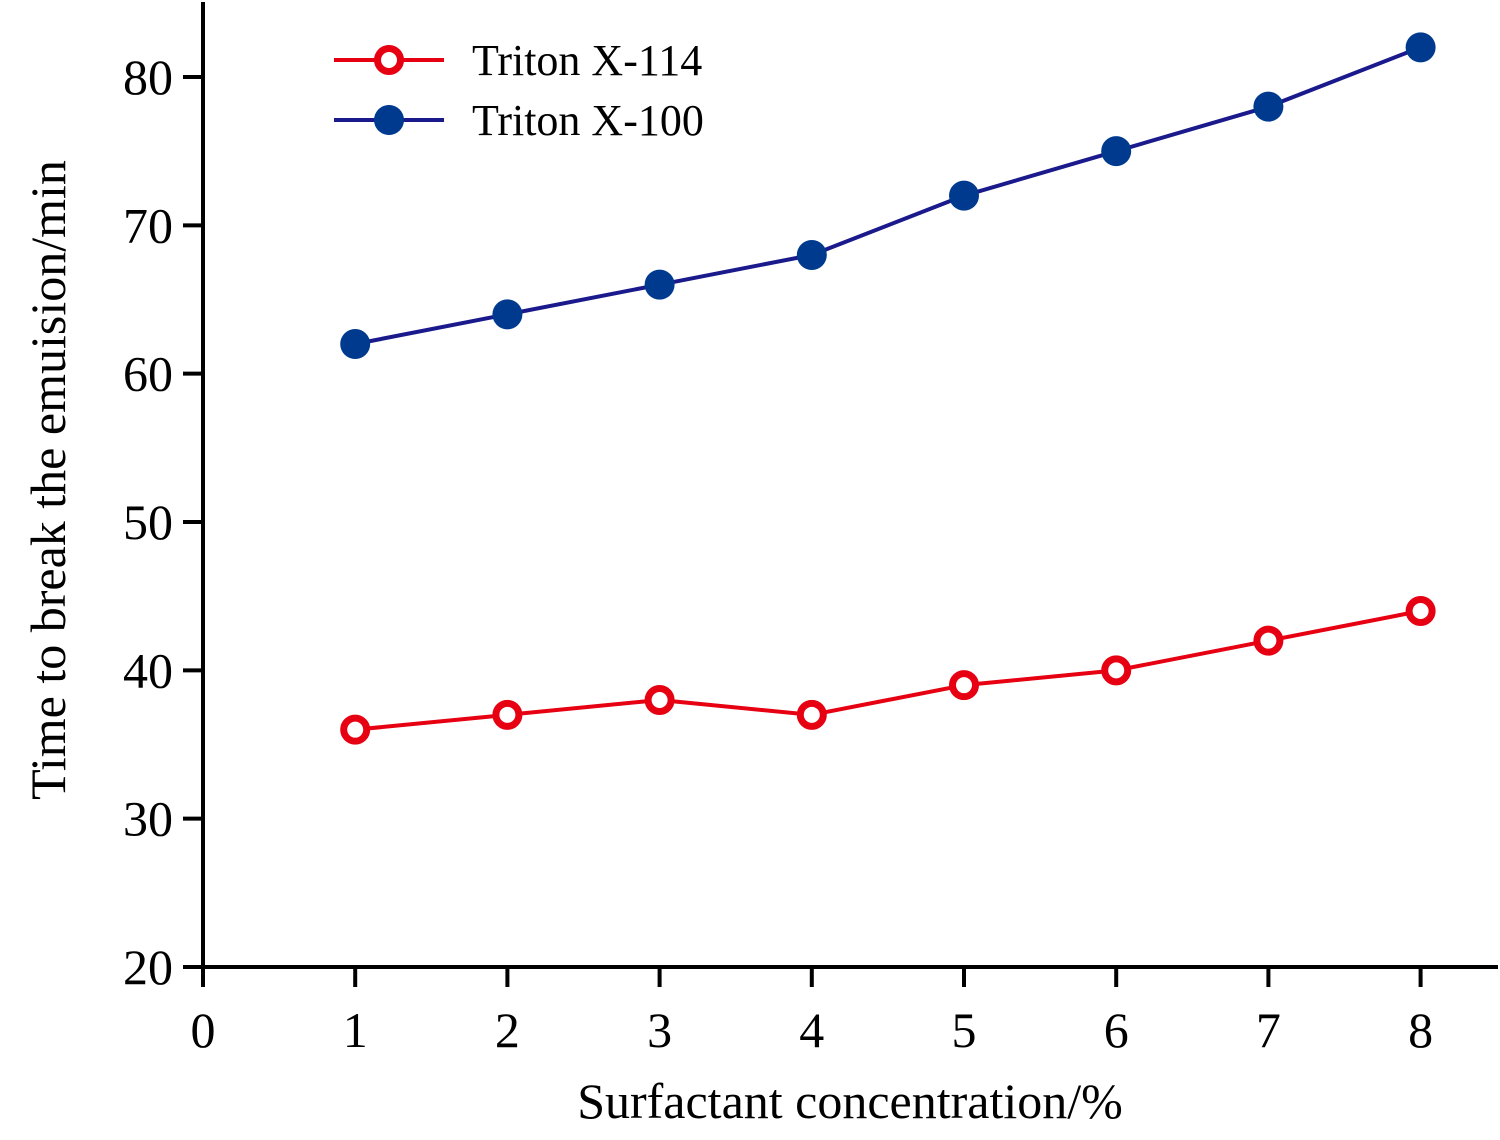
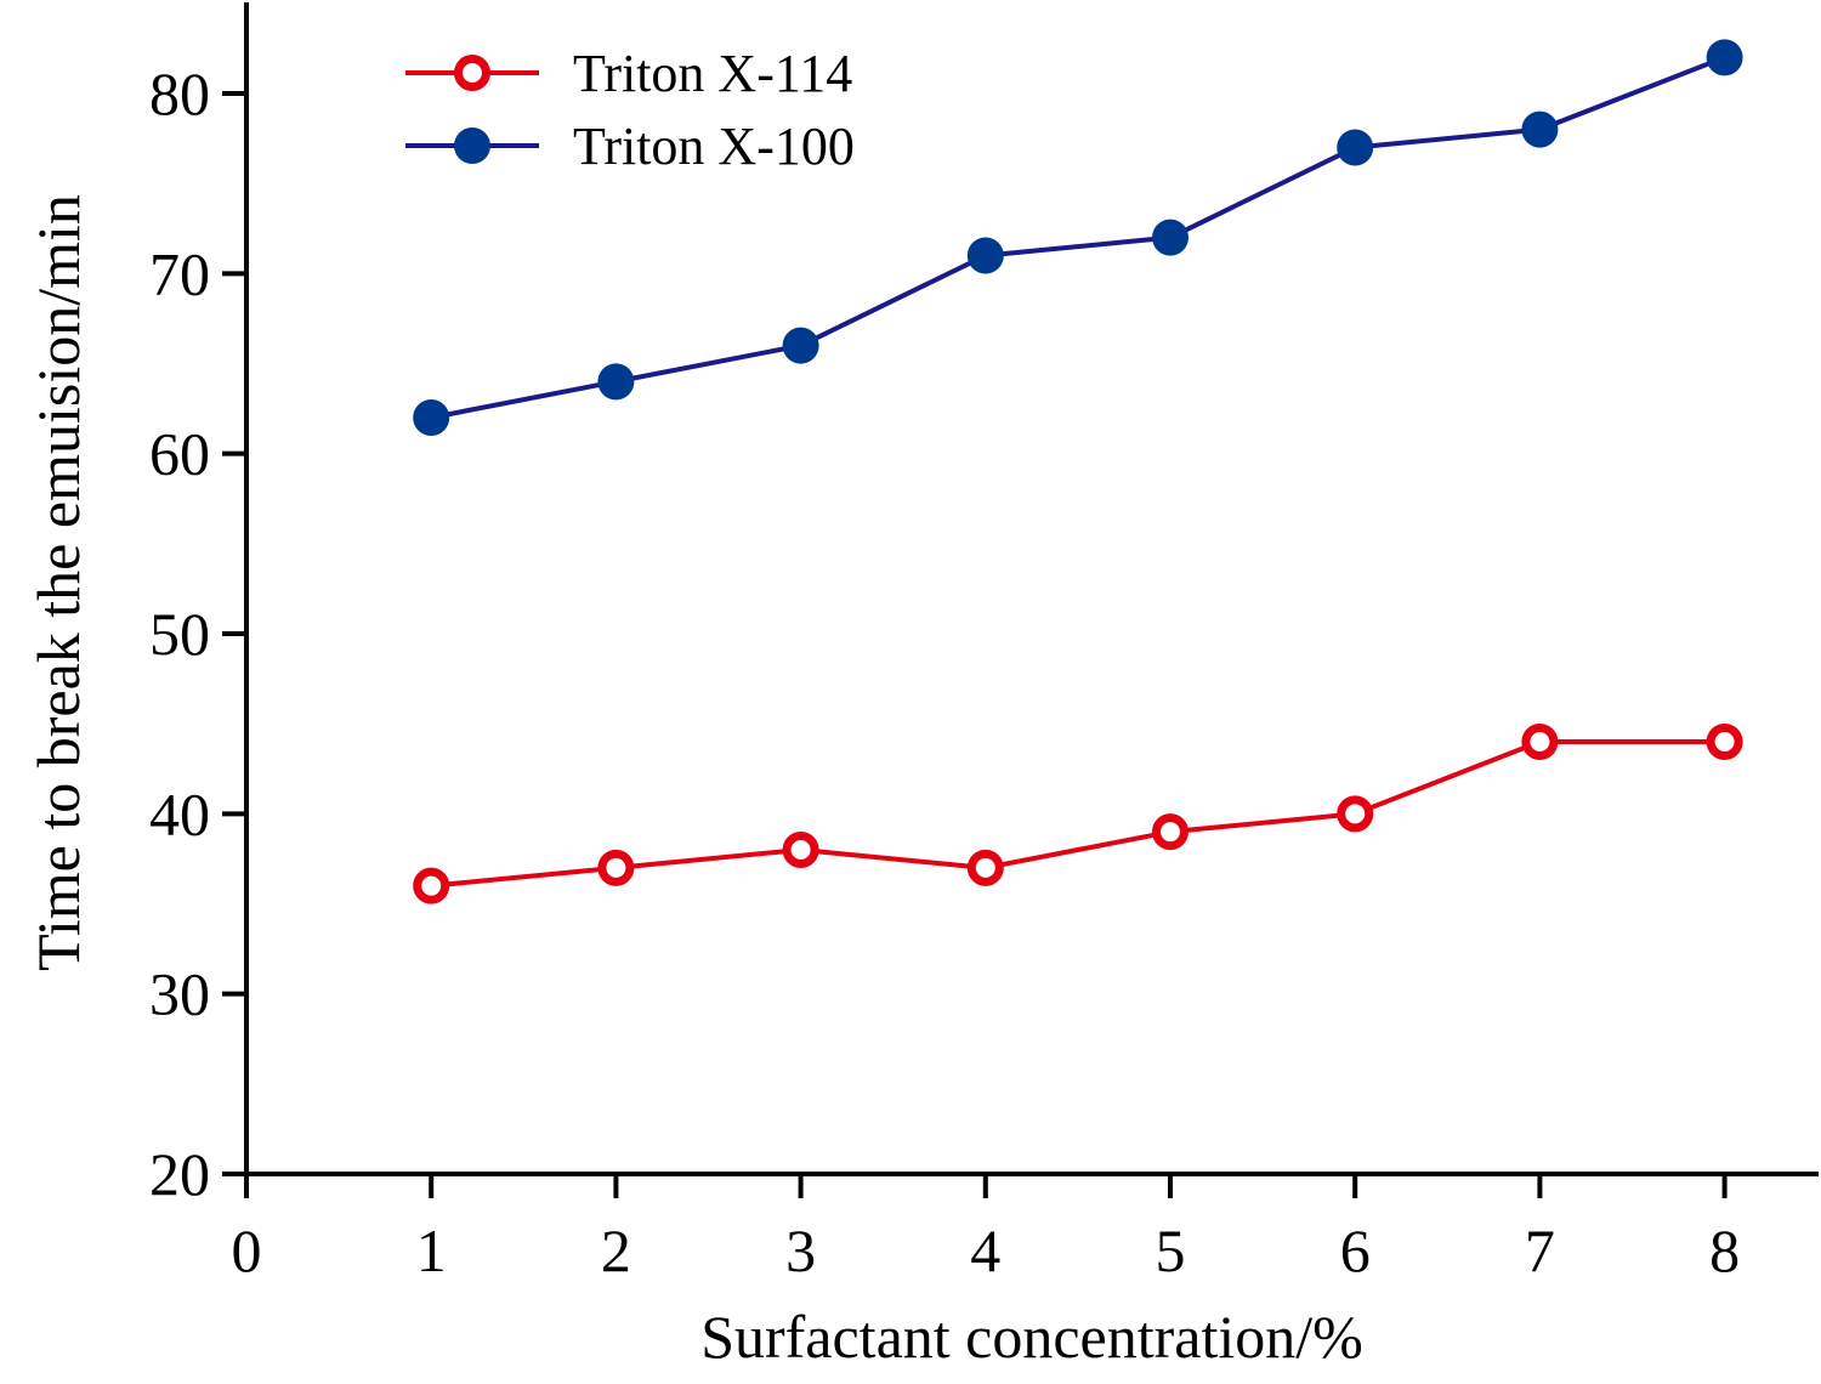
Triton X-100/4: 68 -> 71
Triton X-100/6: 75 -> 77
Triton X-114/7: 42 -> 44
